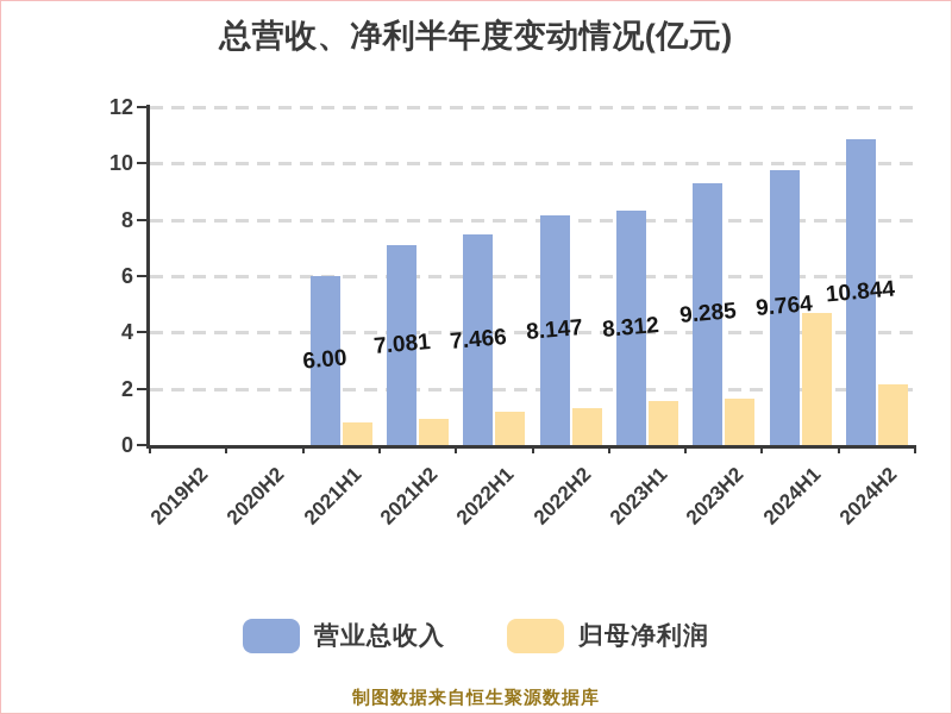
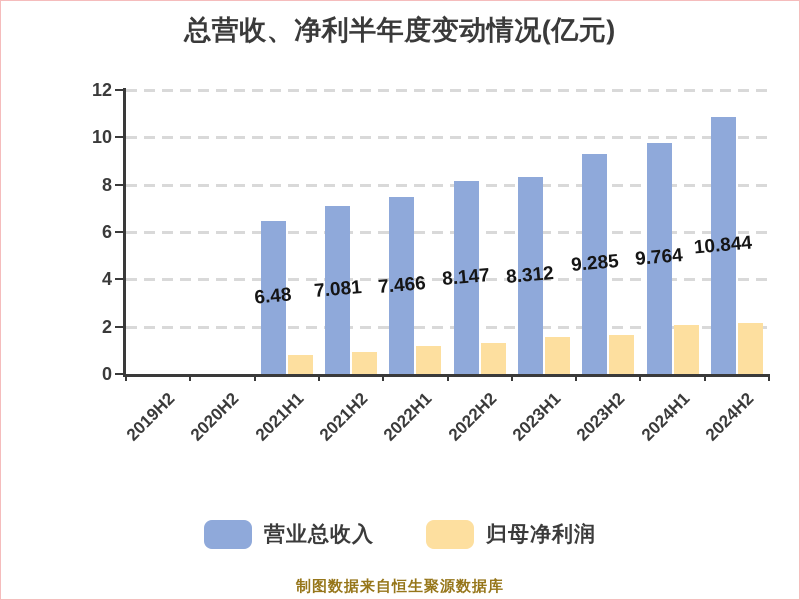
营业总收入/2021H1: 6.00 -> 6.48
归母净利润/2024H1: 4.7 -> 2.0
